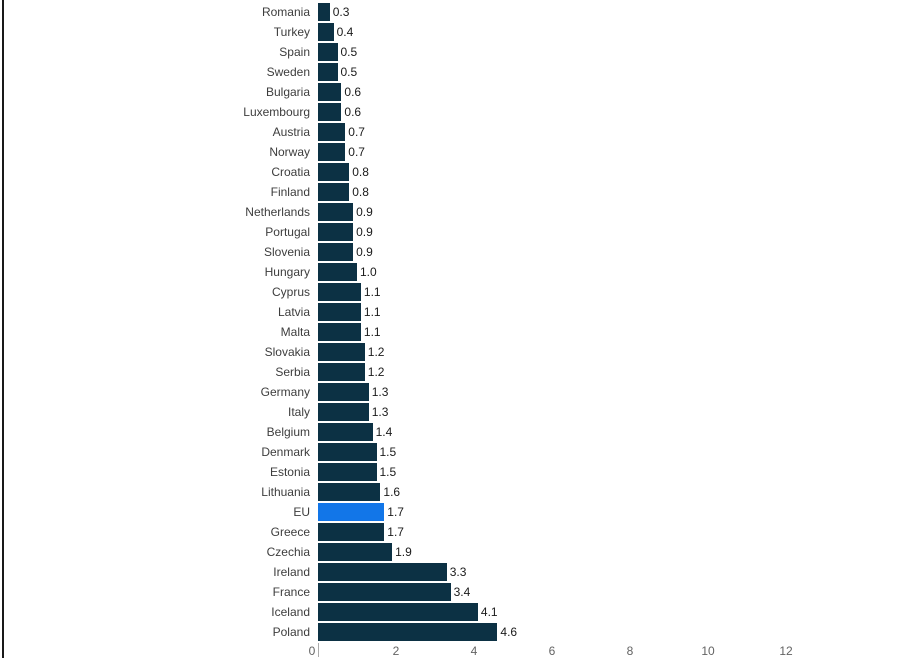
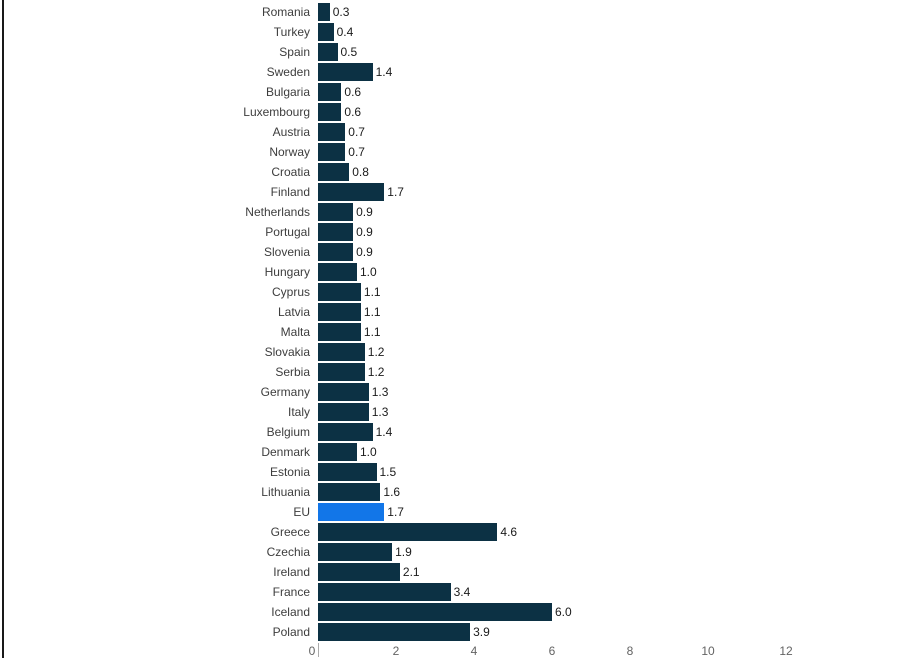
Sweden: 0.5 -> 1.4
Finland: 0.8 -> 1.7
Denmark: 1.5 -> 1.0
Greece: 1.7 -> 4.6
Ireland: 3.3 -> 2.1
Iceland: 4.1 -> 6.0
Poland: 4.6 -> 3.9
